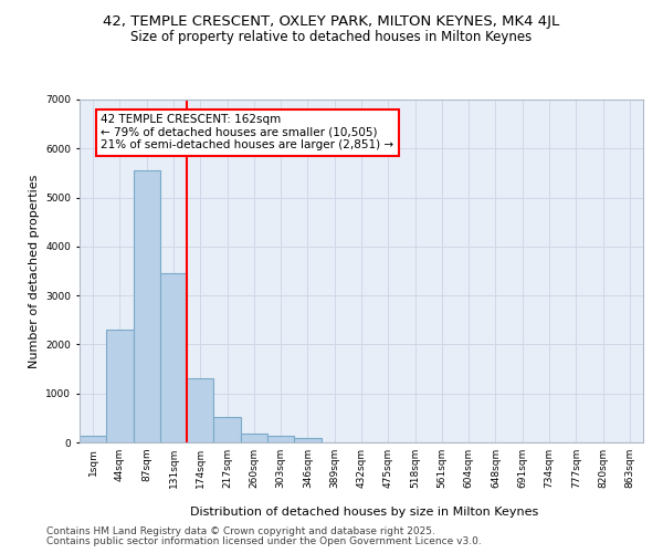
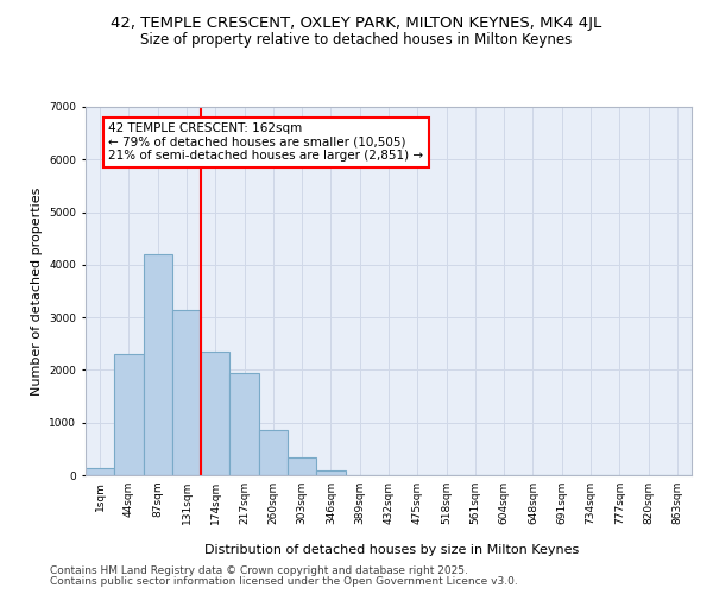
87sqm: 5550 -> 4200
131sqm: 3450 -> 3150
174sqm: 1310 -> 2350
217sqm: 520 -> 1950
260sqm: 190 -> 850
303sqm: 130 -> 350
